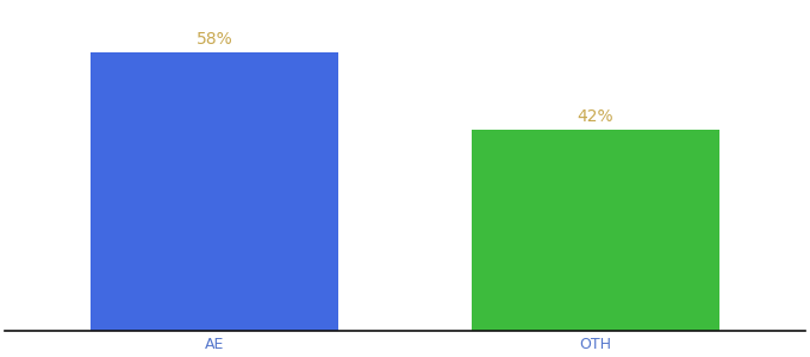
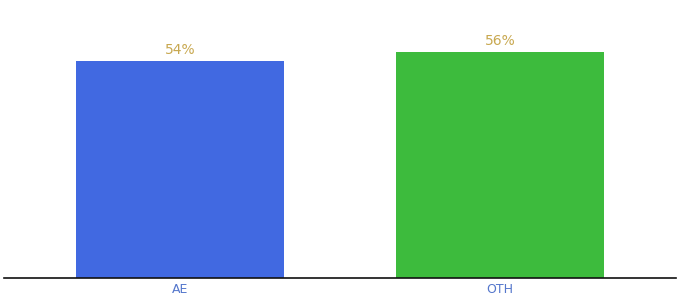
AE: 58% -> 54%
OTH: 42% -> 56%
